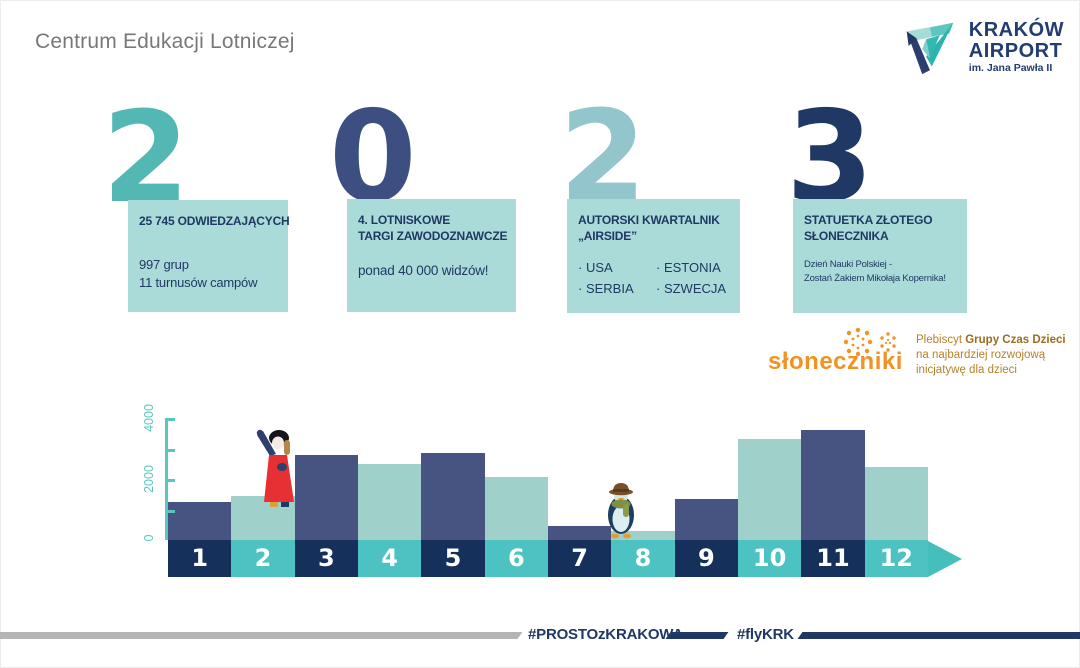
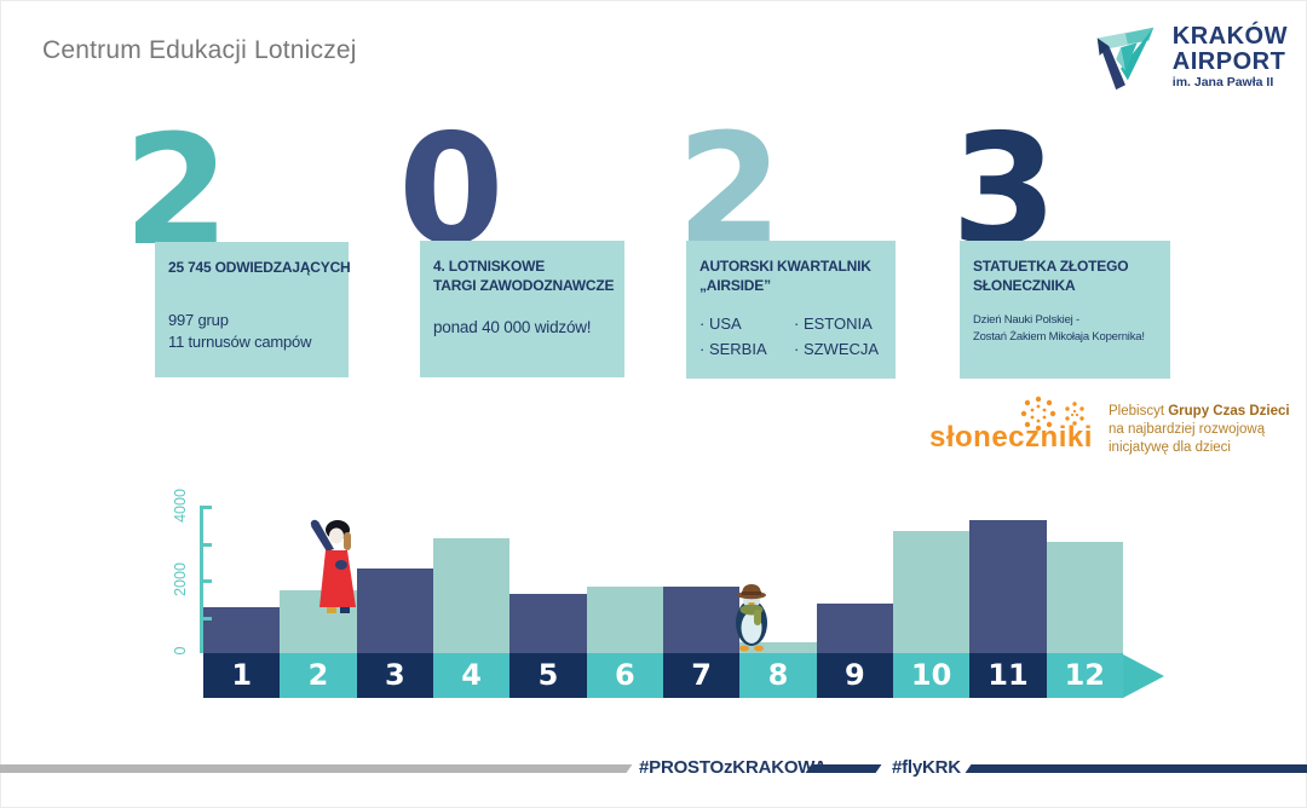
2: 1400 -> 1700
3: 2800 -> 2300
4: 2500 -> 3100
5: 2800 -> 1600
6: 2000 -> 1800
7: 400 -> 1800
12: 2400 -> 3000
